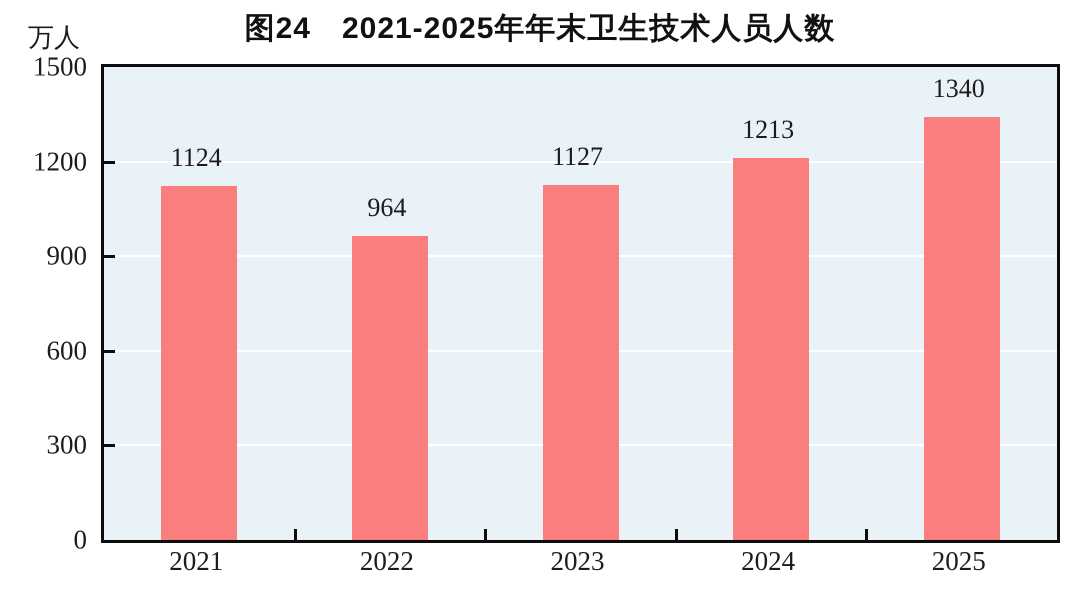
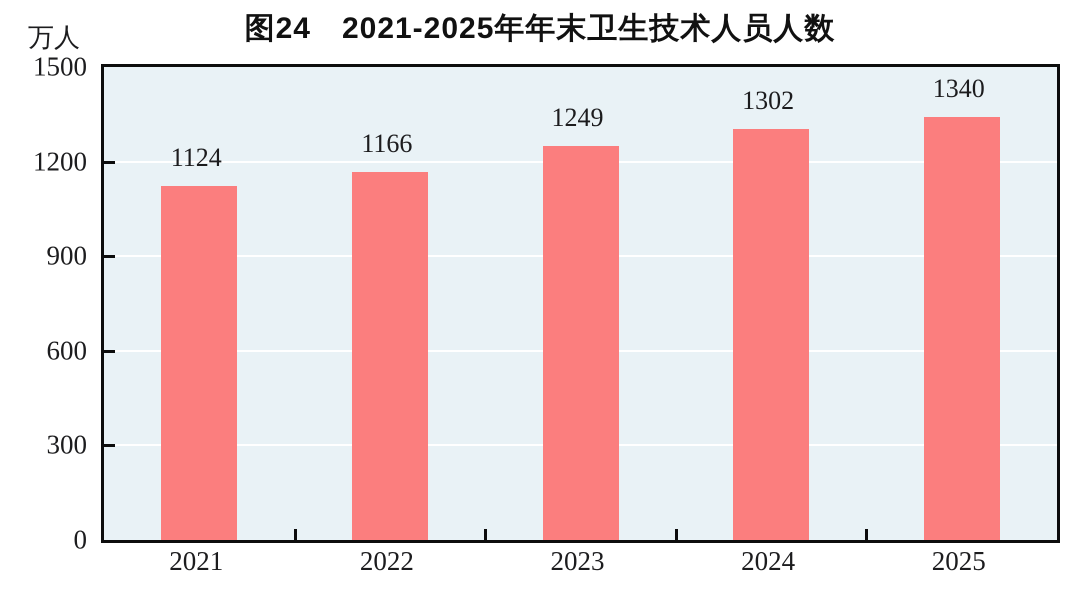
2022: 964 -> 1166
2023: 1127 -> 1249
2024: 1213 -> 1302
